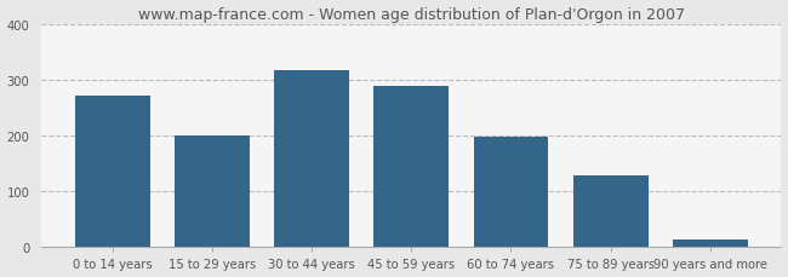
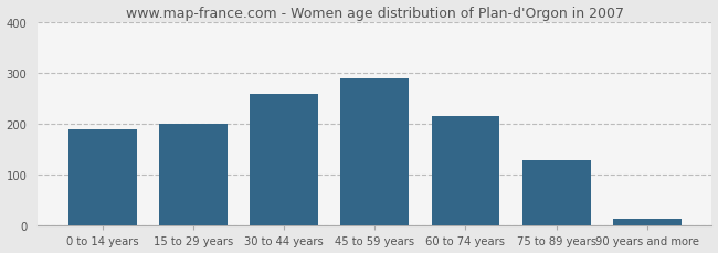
0 to 14 years: 272 -> 190
30 to 44 years: 318 -> 260
60 to 74 years: 198 -> 215
